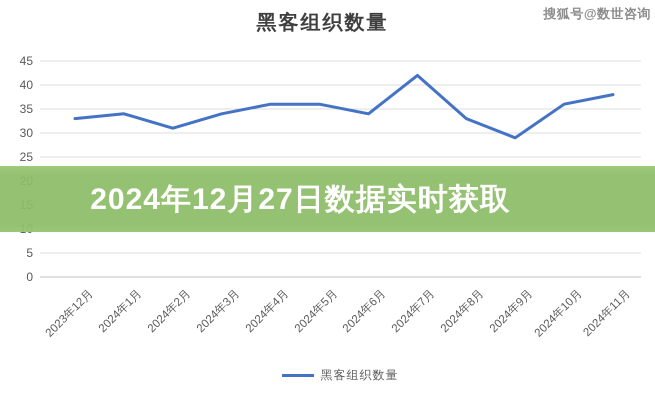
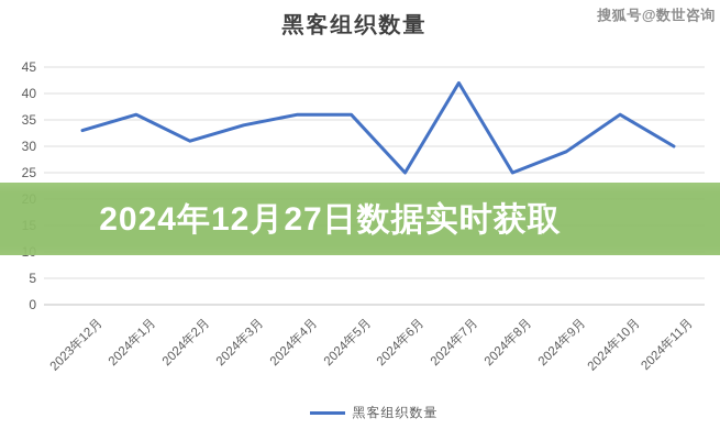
2024年1月: 34 -> 36
2024年6月: 34 -> 25
2024年8月: 33 -> 25
2024年11月: 38 -> 30
